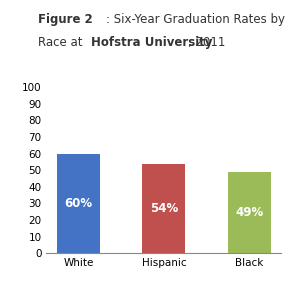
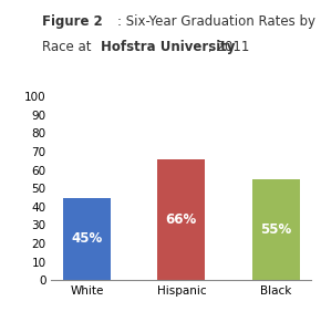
White: 60% -> 45%
Hispanic: 54% -> 66%
Black: 49% -> 55%
